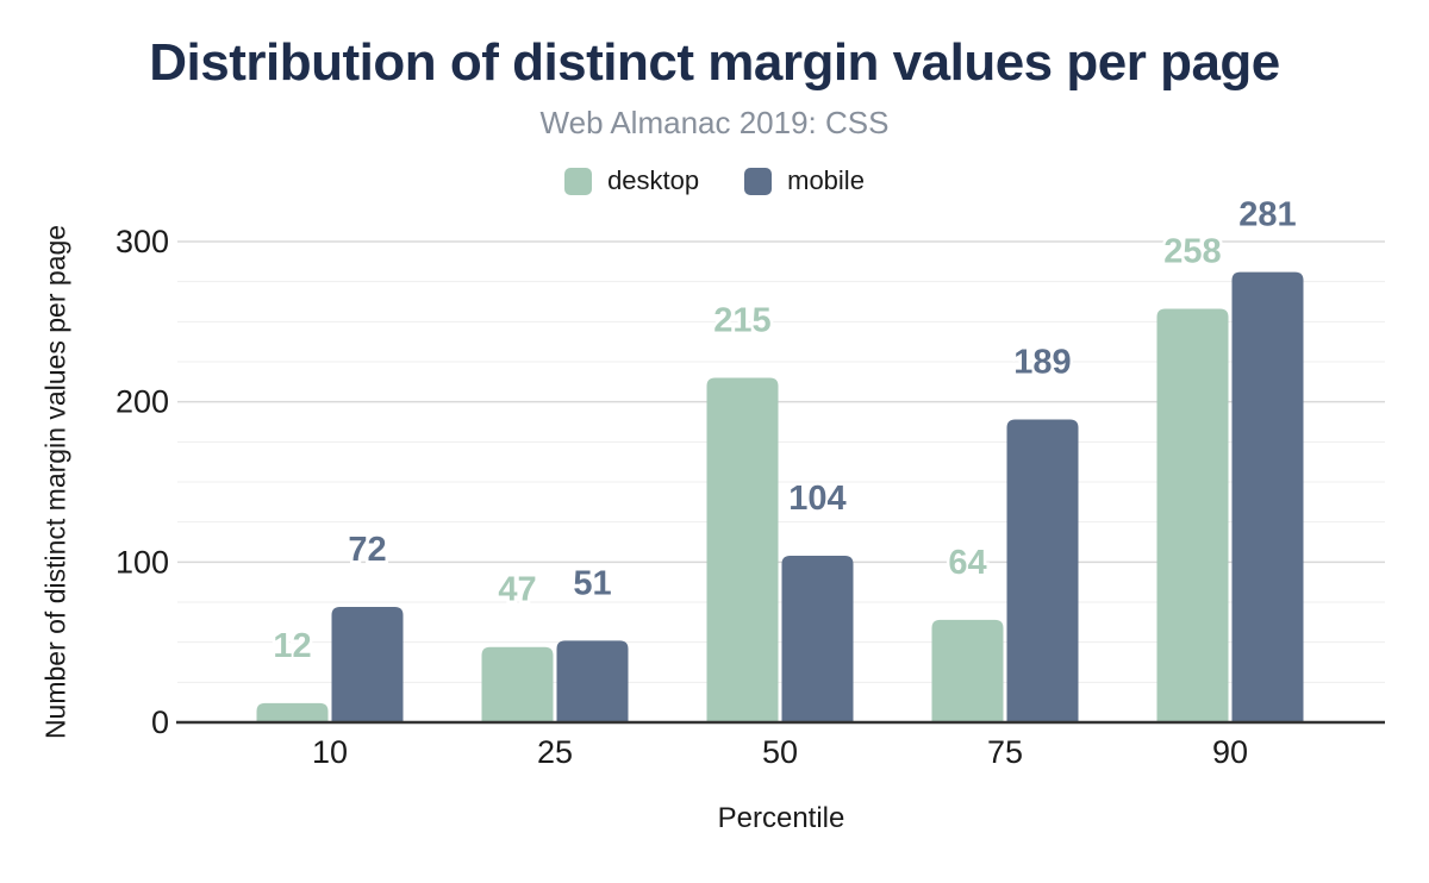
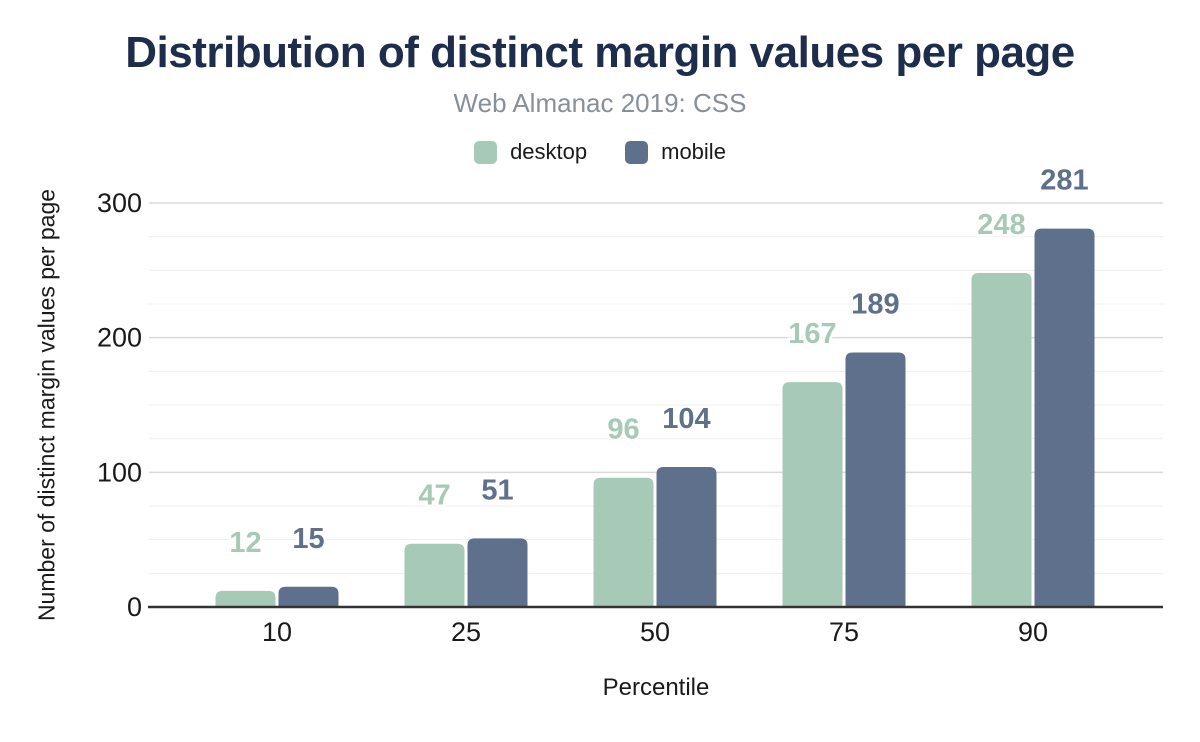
mobile/10: 72 -> 15
desktop/50: 215 -> 96
desktop/75: 64 -> 167
desktop/90: 258 -> 248
